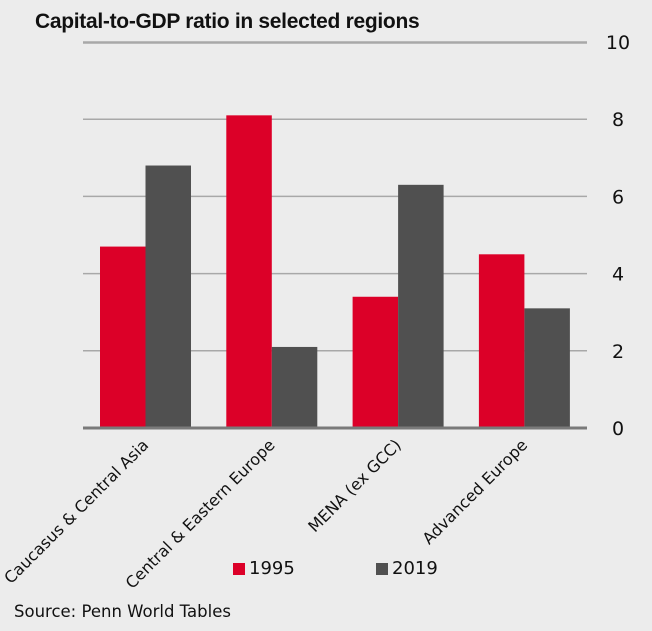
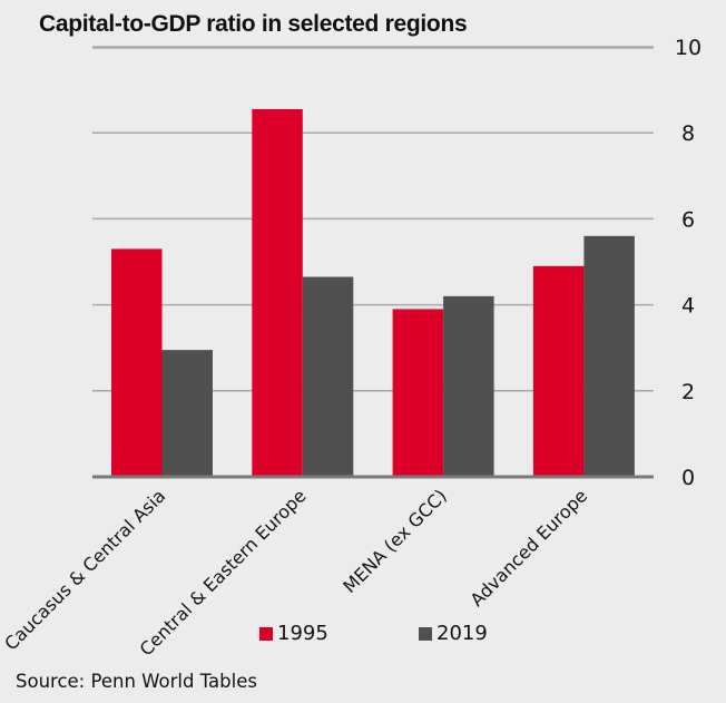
1995/Caucasus & Central Asia: 4.7 -> 5.3
2019/Caucasus & Central Asia: 6.8 -> 3.0
1995/Central & Eastern Europe: 8.1 -> 8.6
2019/Central & Eastern Europe: 2.1 -> 4.7
1995/MENA (ex GCC): 3.4 -> 3.9
2019/MENA (ex GCC): 6.3 -> 4.2
1995/Advanced Europe: 4.5 -> 4.9
2019/Advanced Europe: 3.1 -> 5.6
